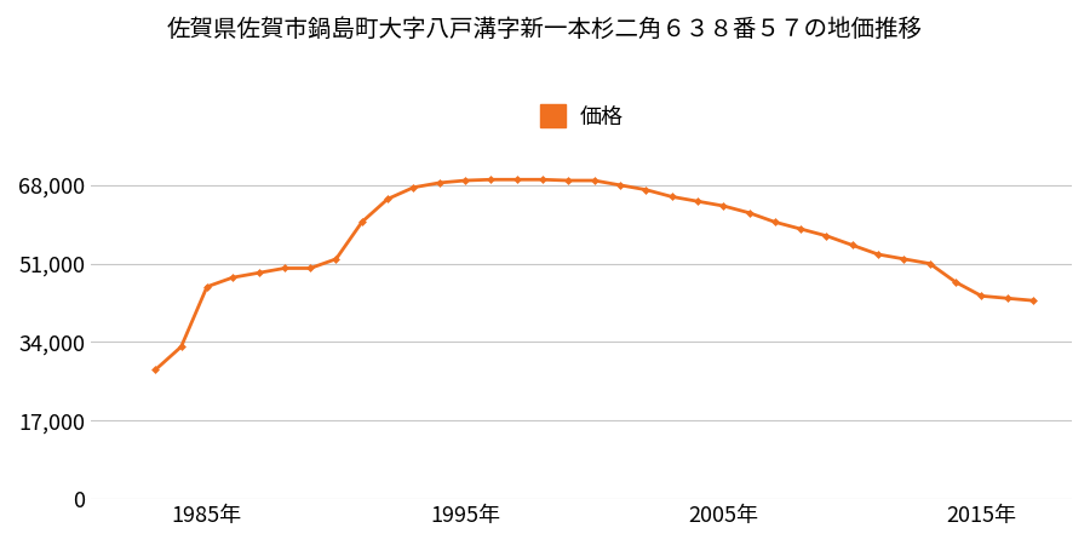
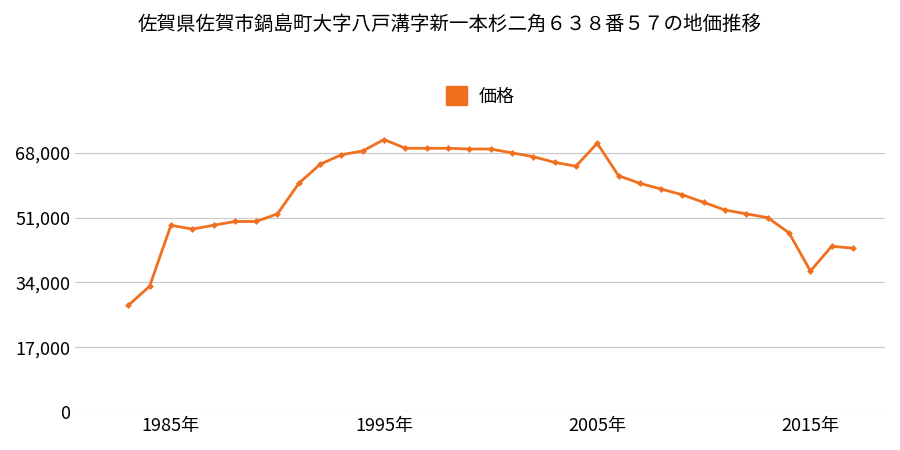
1985年: 46,000 -> 49,000
1995年: 69,000 -> 71,500
2005年: 63,500 -> 70,500
2015年: 44,000 -> 37,000
